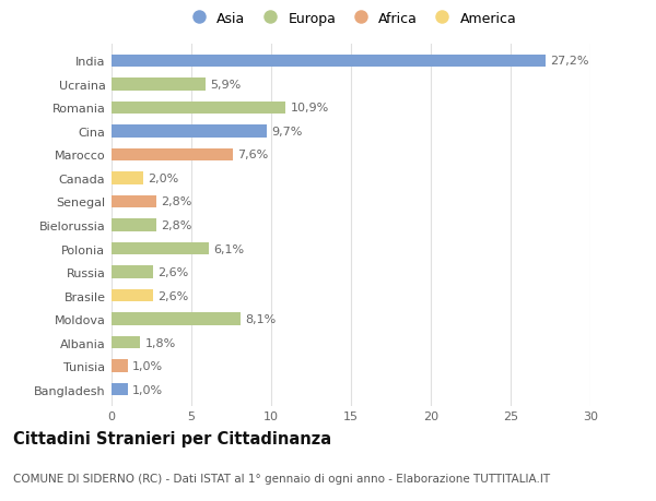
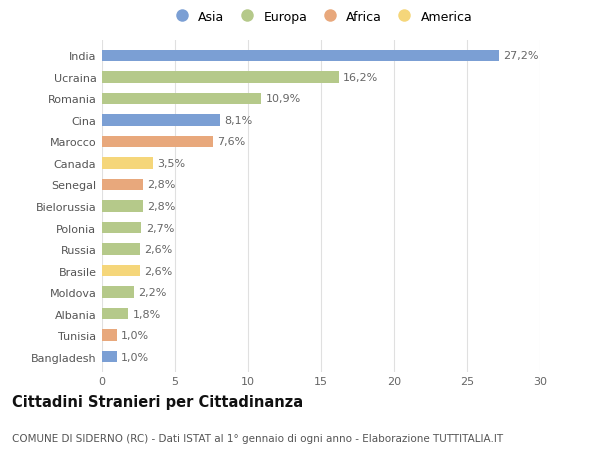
Ucraina: 5,9% -> 16,2%
Cina: 9,7% -> 8,1%
Canada: 2,0% -> 3,5%
Polonia: 6,1% -> 2,7%
Moldova: 8,1% -> 2,2%
